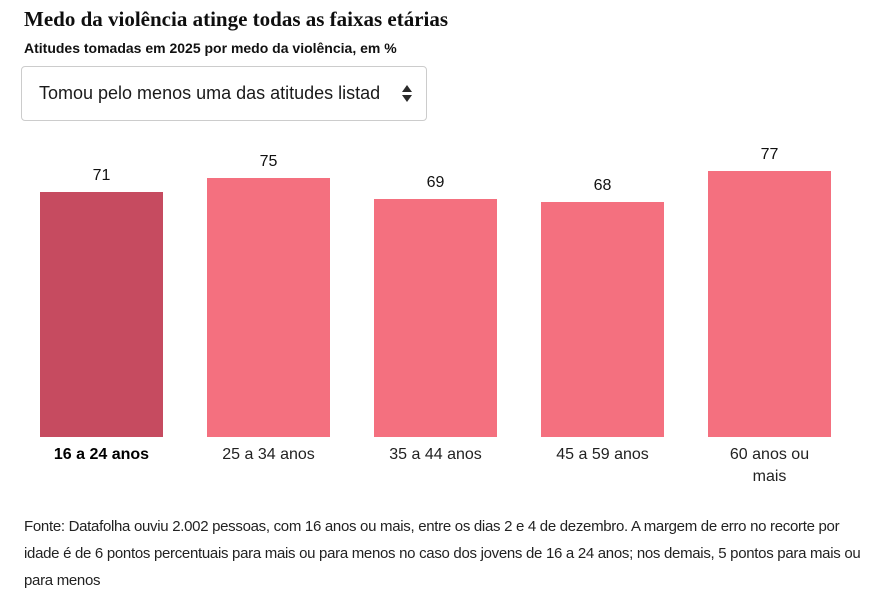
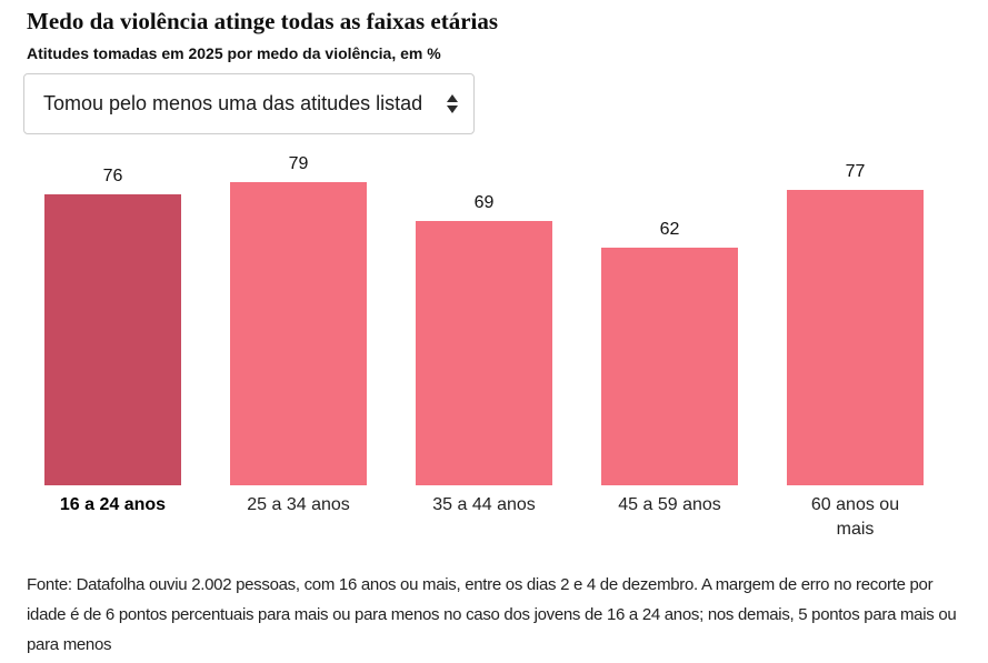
16 a 24 anos: 71 -> 76
25 a 34 anos: 75 -> 79
45 a 59 anos: 68 -> 62
